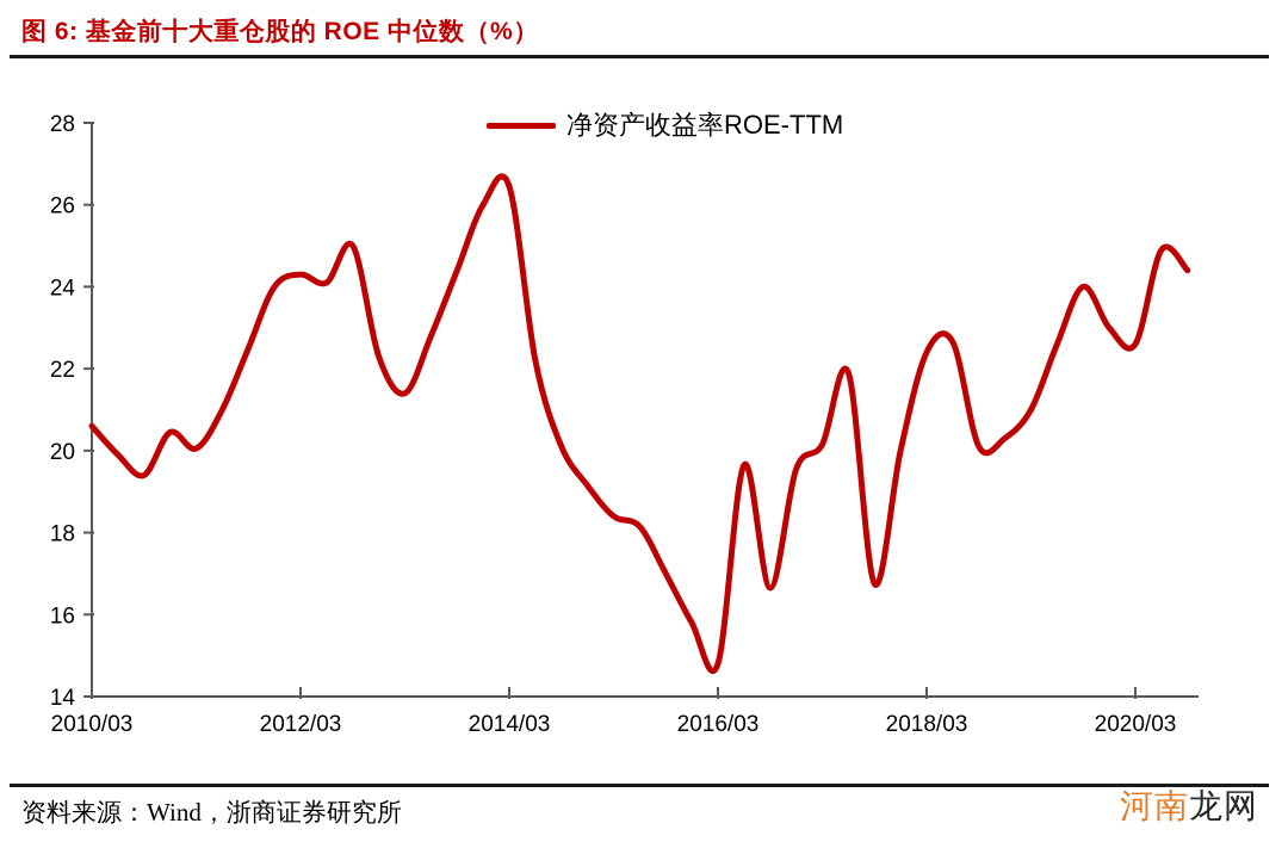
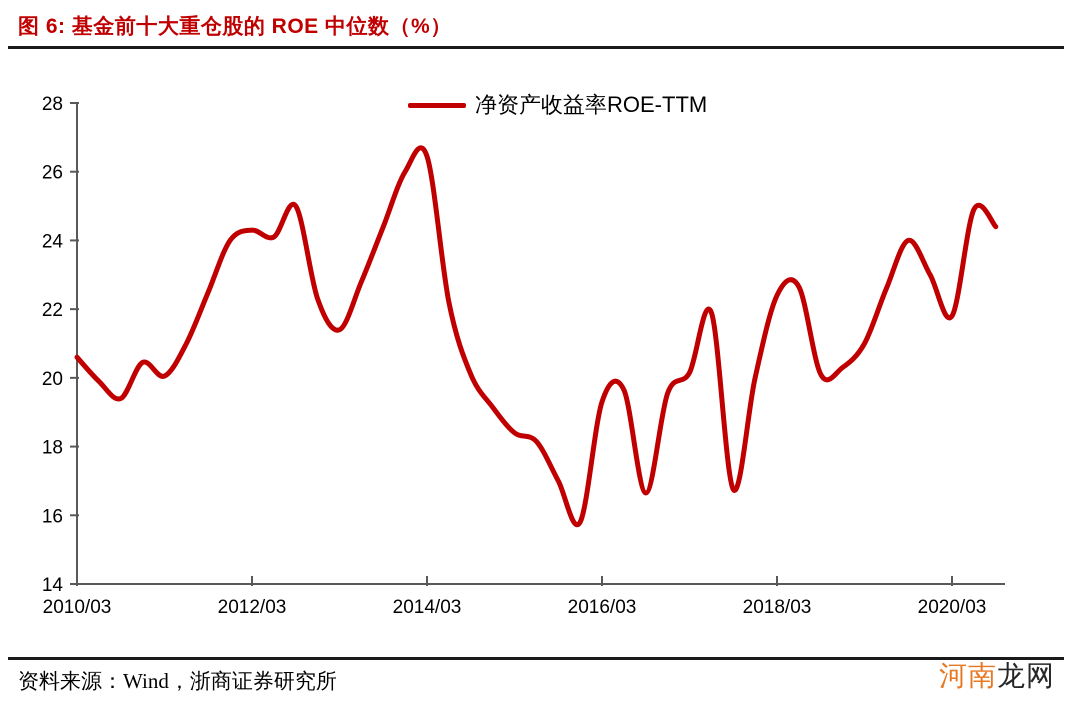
2016/03: 14.8 -> 19.3
2020/03: 22.6 -> 21.8
